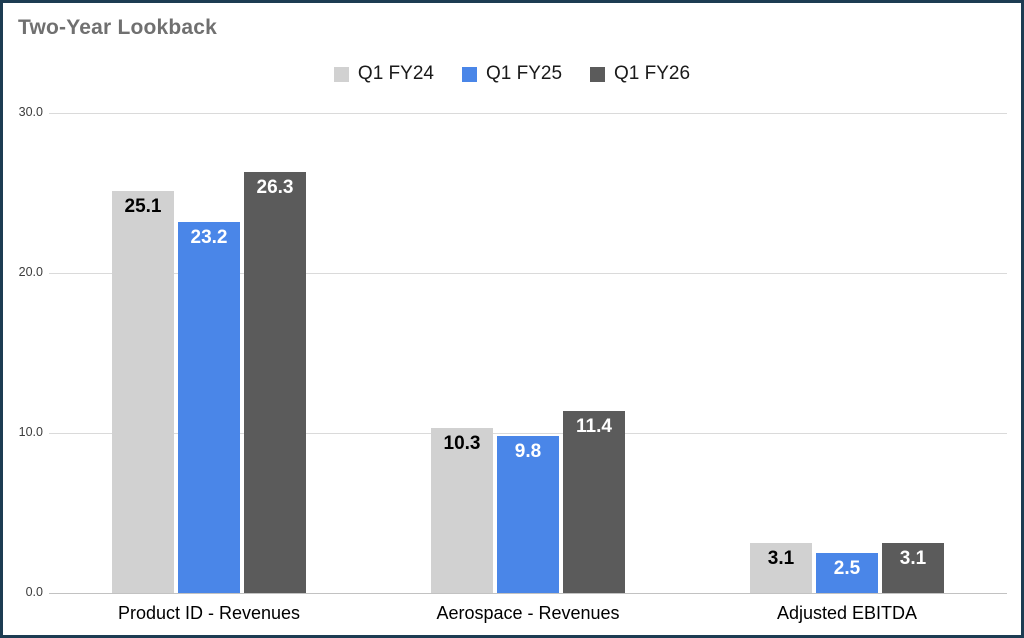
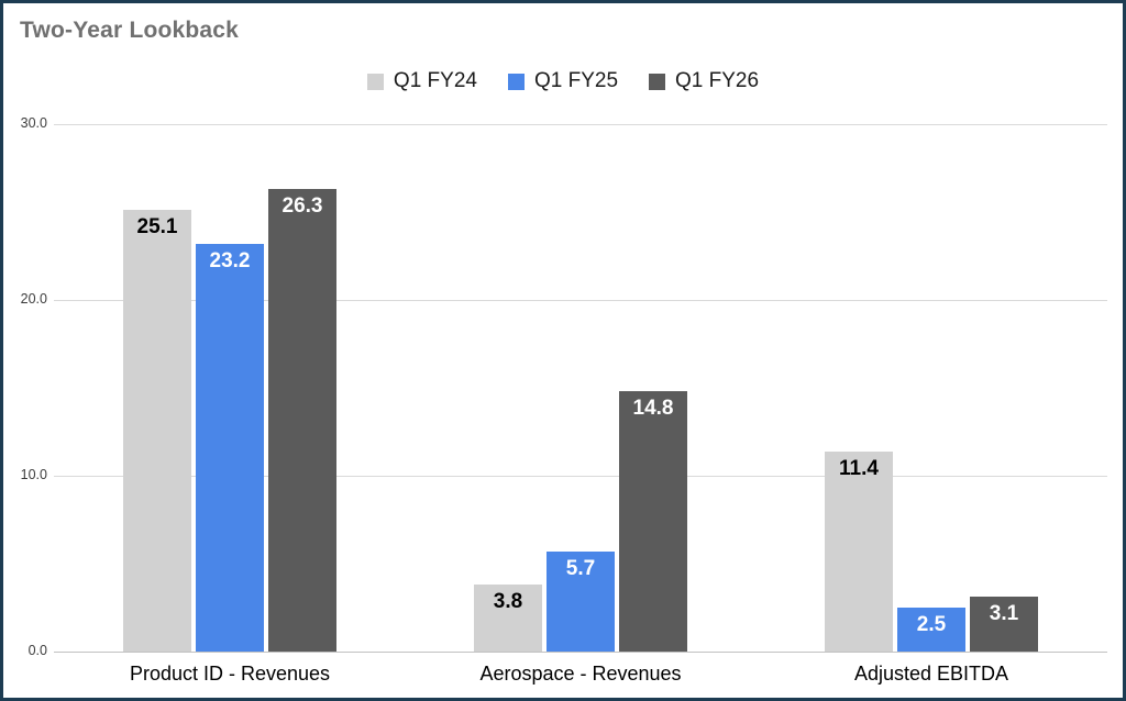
Q1 FY24/Aerospace - Revenues: 10.3 -> 3.8
Q1 FY25/Aerospace - Revenues: 9.8 -> 5.7
Q1 FY26/Aerospace - Revenues: 11.4 -> 14.8
Q1 FY24/Adjusted EBITDA: 3.1 -> 11.4
